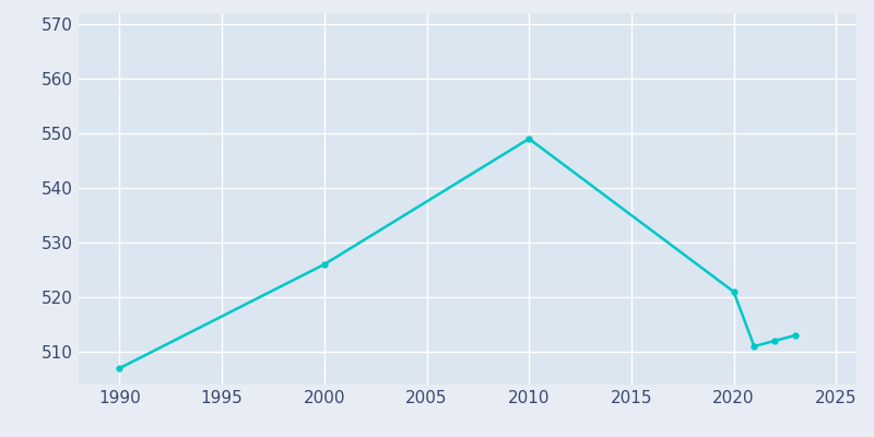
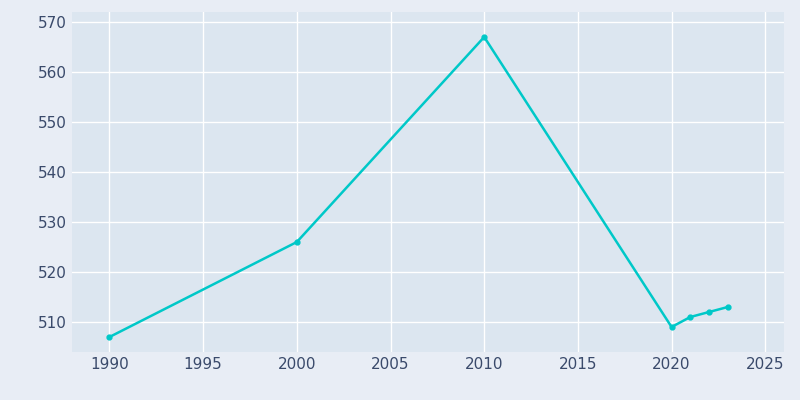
2010: 549 -> 567
2020: 521 -> 509
